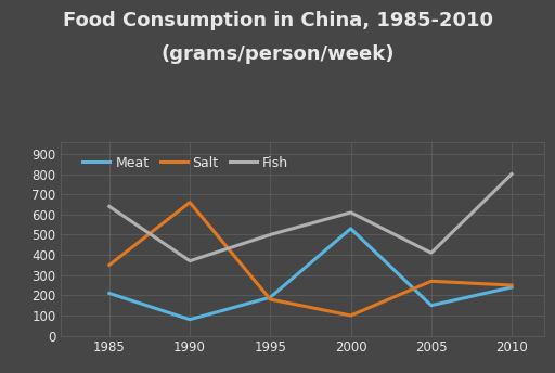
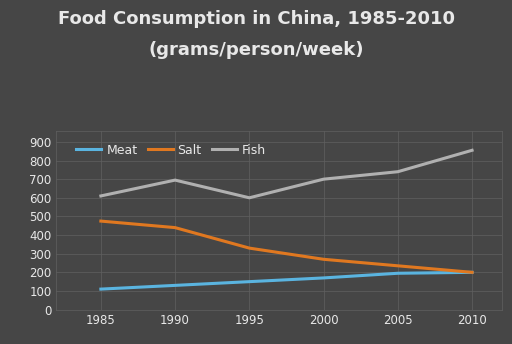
Meat/1985: 210 -> 110
Salt/1985: 350 -> 480
Fish/1985: 640 -> 610
Meat/1990: 80 -> 130
Salt/1990: 660 -> 440
Fish/1990: 370 -> 700
Meat/1995: 190 -> 150
Salt/1995: 180 -> 330
Fish/1995: 500 -> 600
Meat/2000: 530 -> 170
Salt/2000: 100 -> 270
Fish/2000: 610 -> 700
Meat/2005: 150 -> 200
Salt/2005: 270 -> 240
Fish/2005: 410 -> 740
Meat/2010: 240 -> 200
Salt/2010: 250 -> 200
Fish/2010: 800 -> 860
